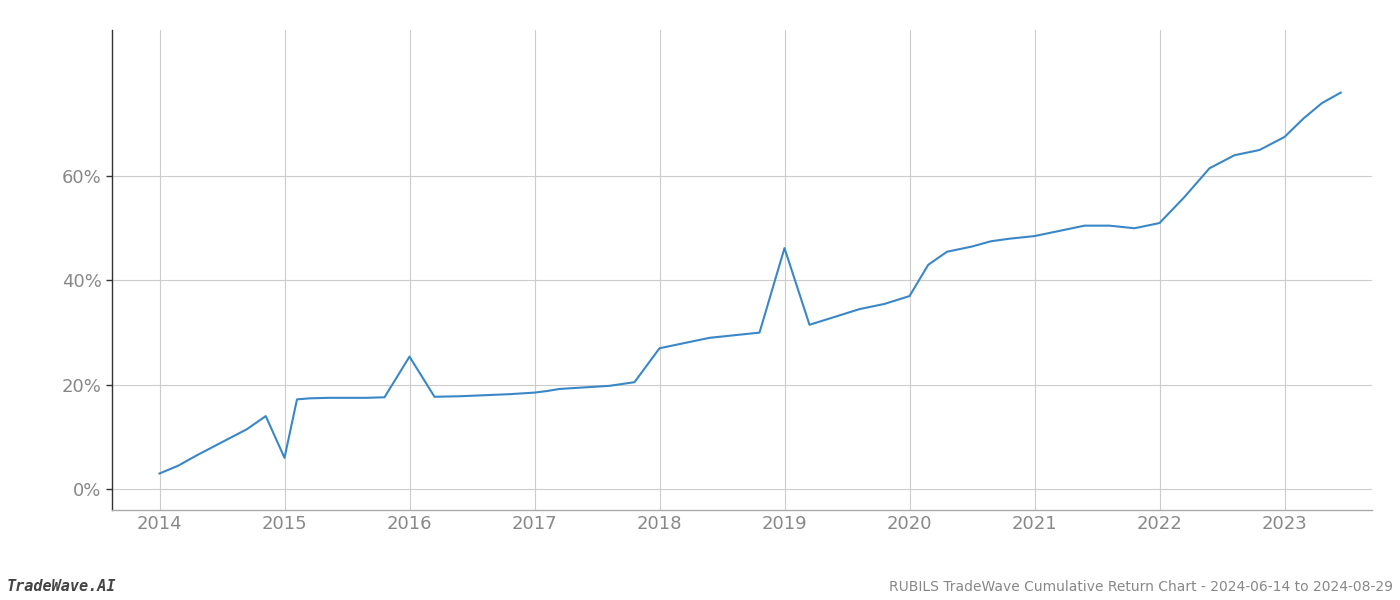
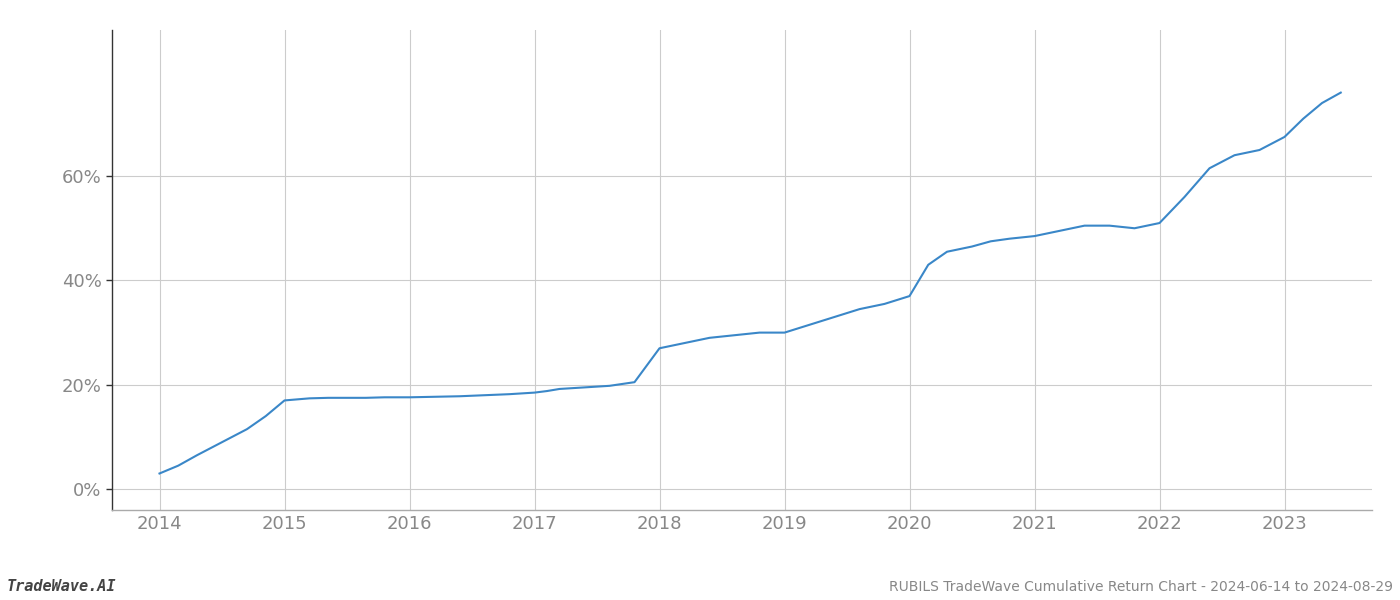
2015: 6.0% -> 17.0%
2016: 25.4% -> 17.6%
2019: 46.2% -> 30.0%
